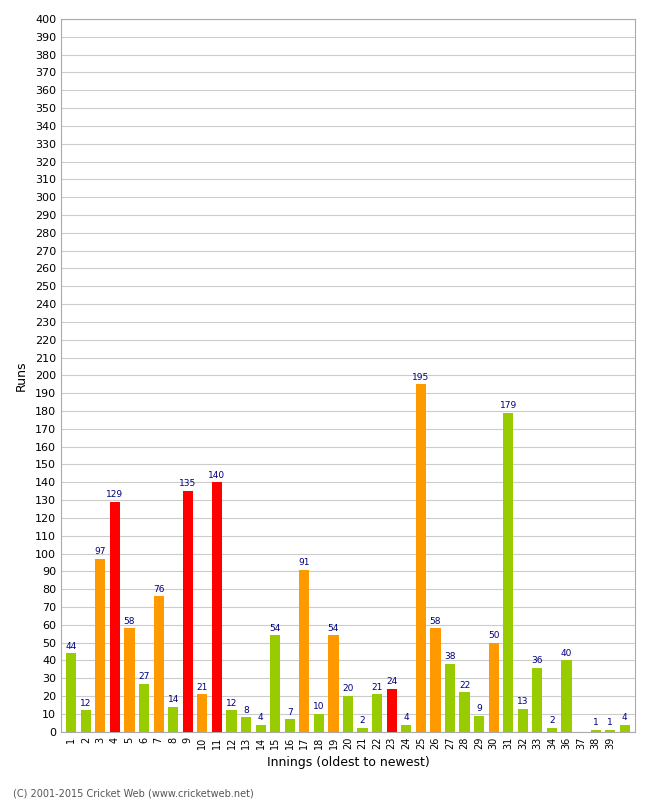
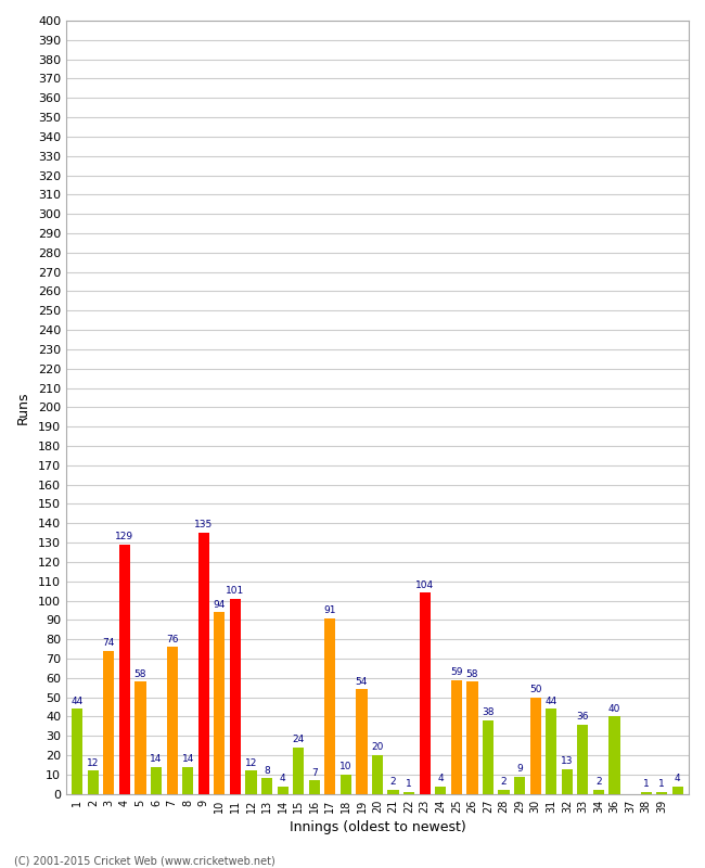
3: 97 -> 74
6: 27 -> 14
10: 21 -> 94
11: 140 -> 101
15: 54 -> 24
22: 21 -> 1
23: 24 -> 104
25: 195 -> 59
28: 22 -> 2
31: 179 -> 44
